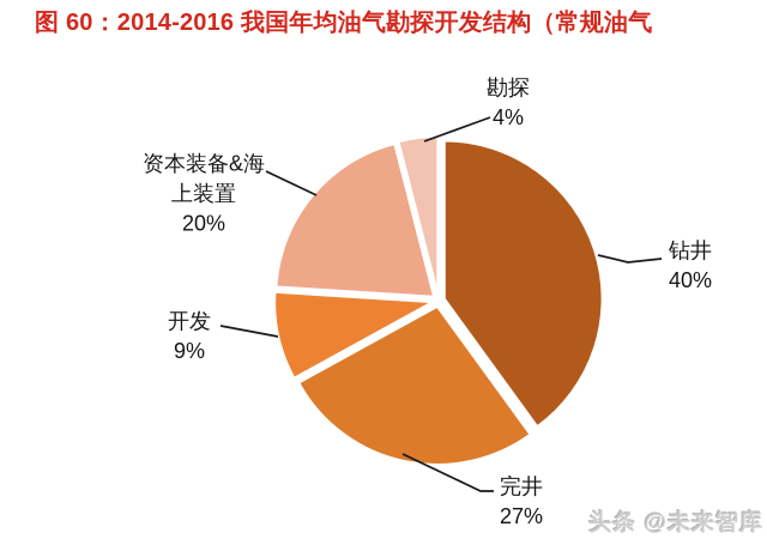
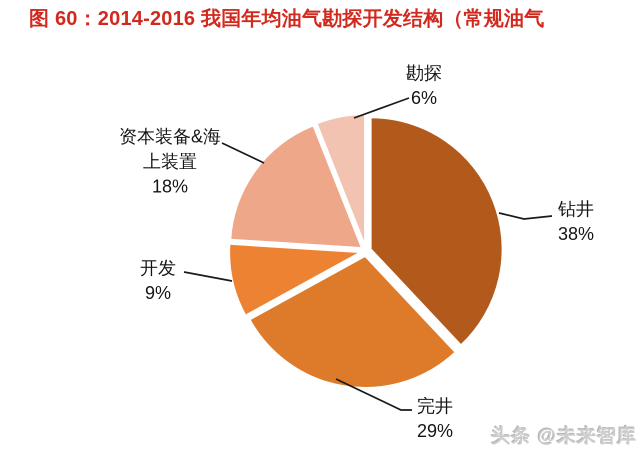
钻井: 40% -> 38%
完井: 27% -> 29%
资本装备&海上装置: 20% -> 18%
勘探: 4% -> 6%
